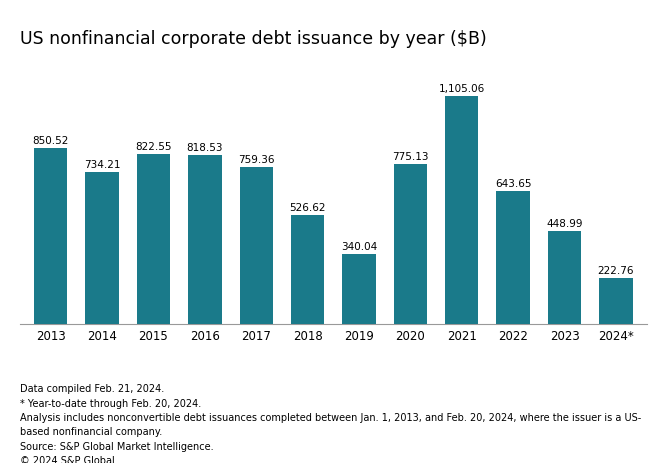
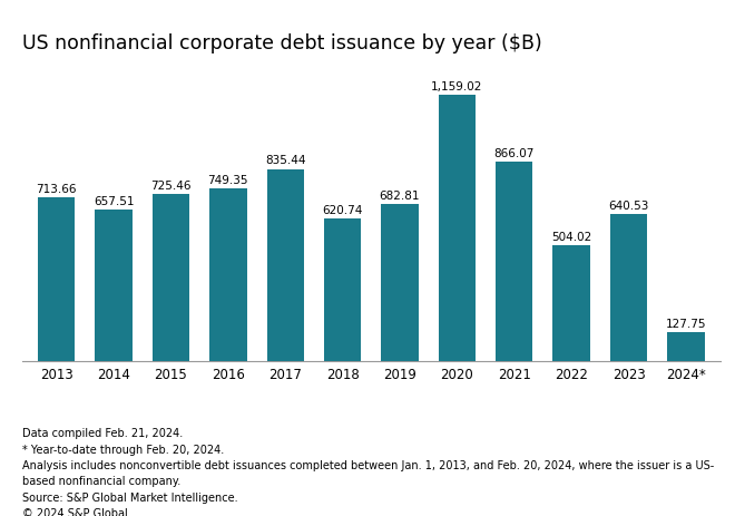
2013: 850.52 -> 713.66
2014: 734.21 -> 657.51
2015: 822.55 -> 725.46
2016: 818.53 -> 749.35
2017: 759.36 -> 835.44
2018: 526.62 -> 620.74
2019: 340.04 -> 682.81
2020: 775.13 -> 1,159.02
2021: 1,105.06 -> 866.07
2022: 643.65 -> 504.02
2023: 448.99 -> 640.53
2024*: 222.76 -> 127.75
